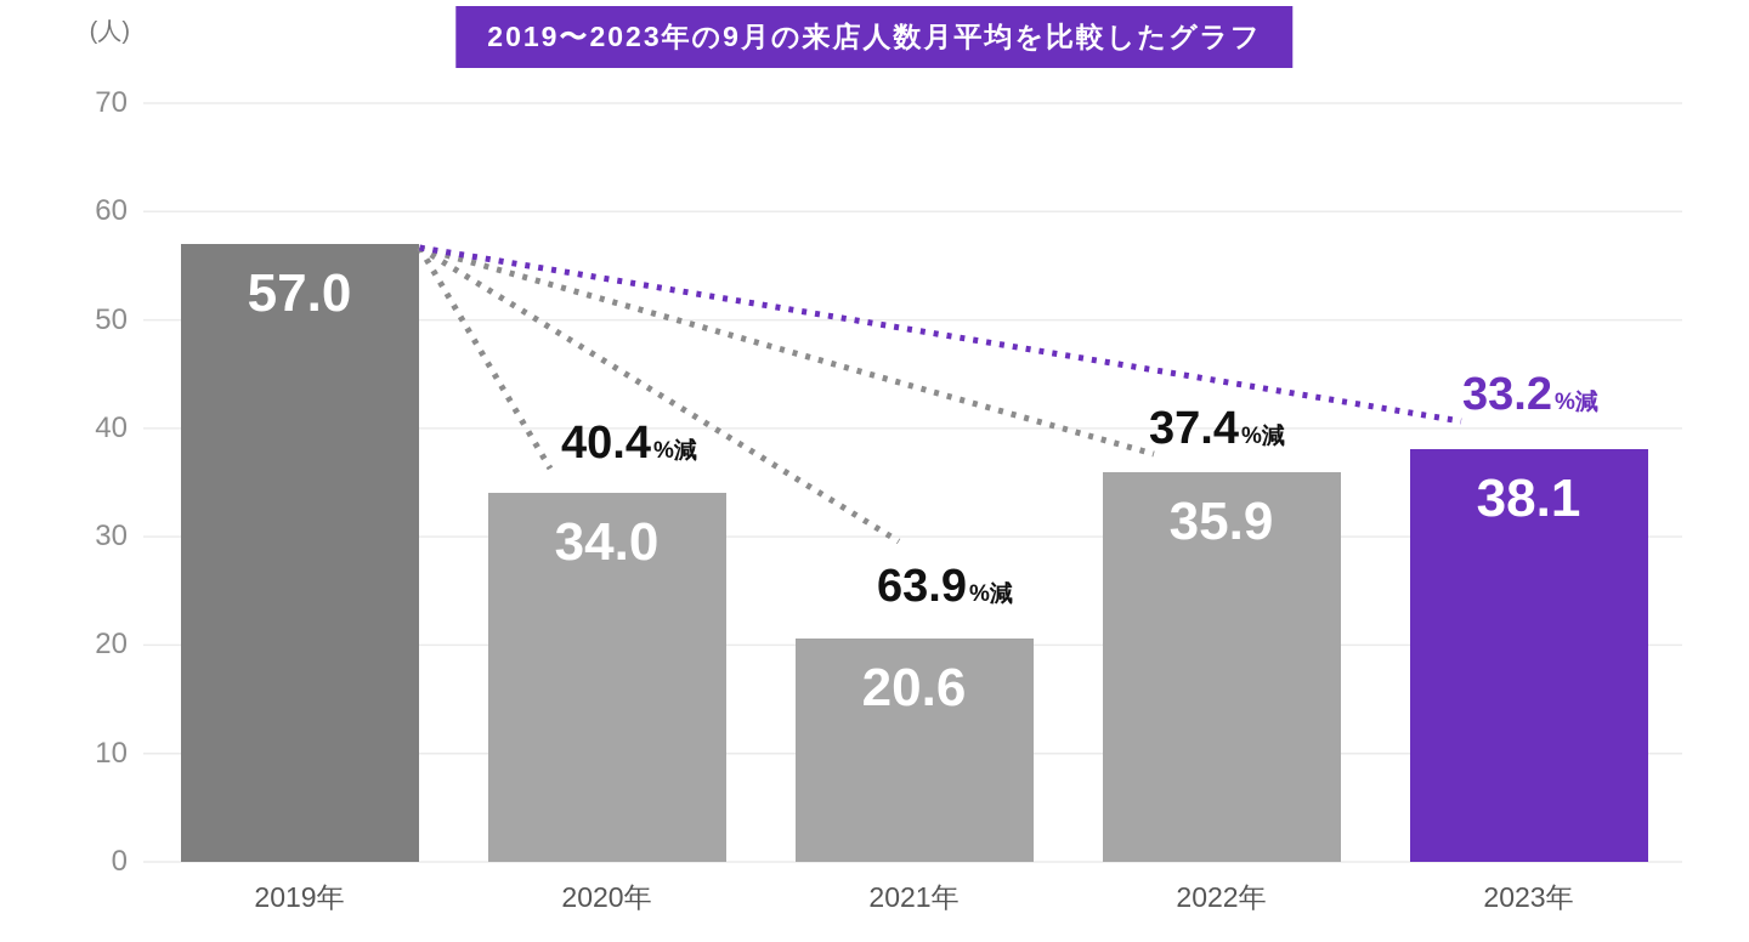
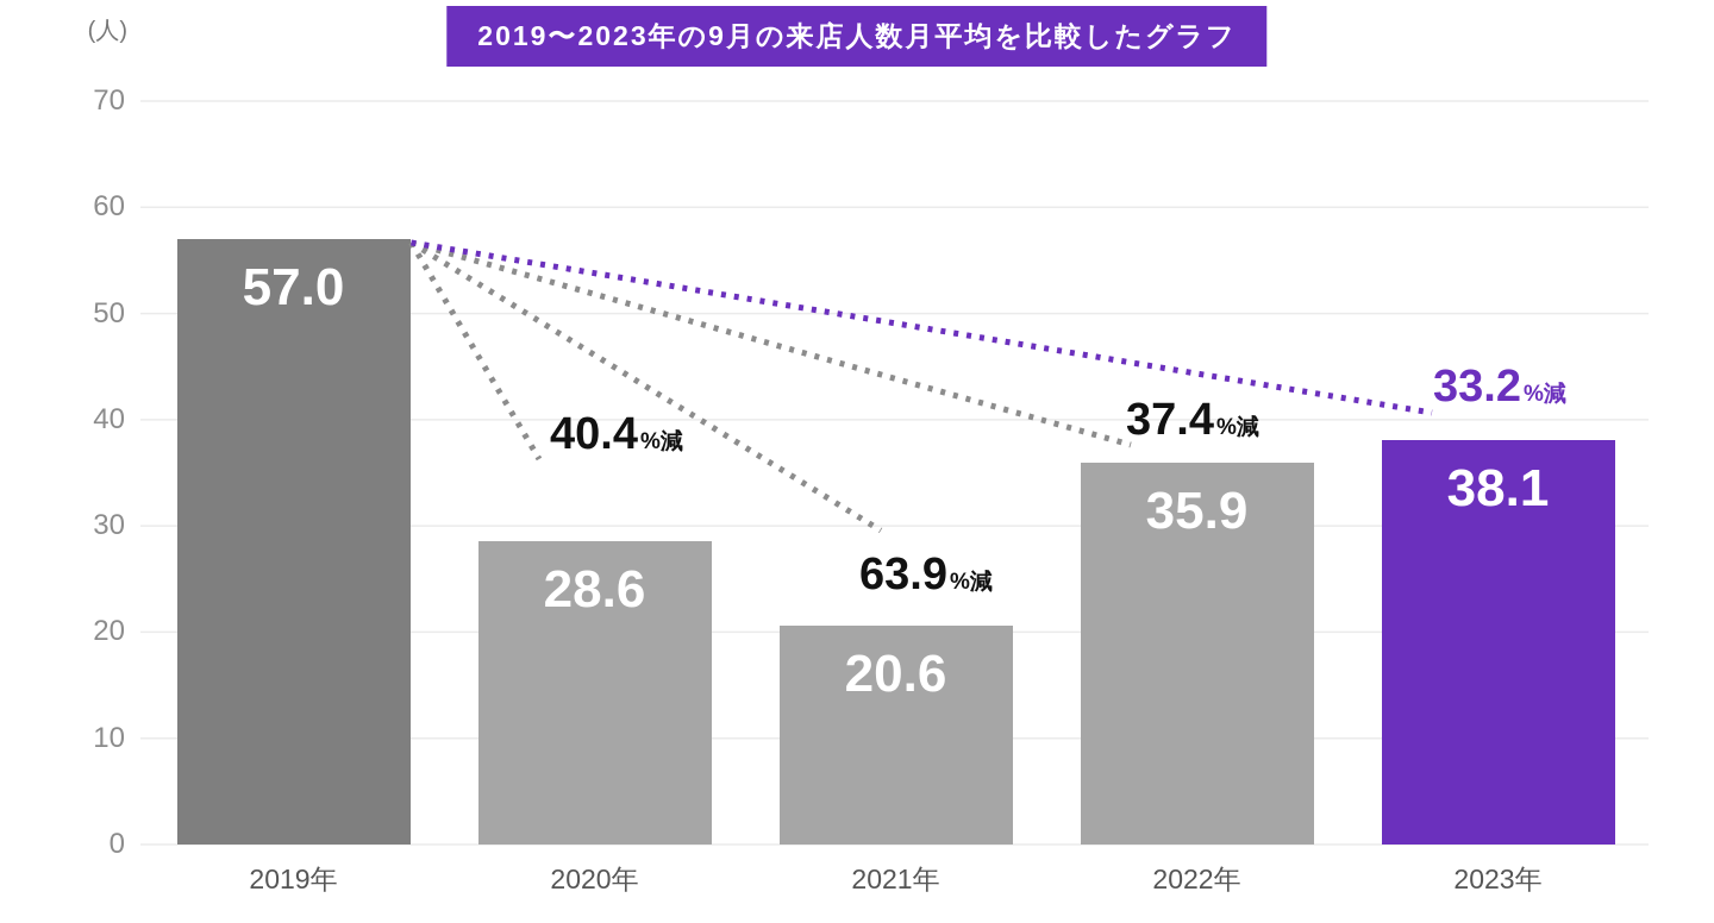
2020年: 34.0 -> 28.6
